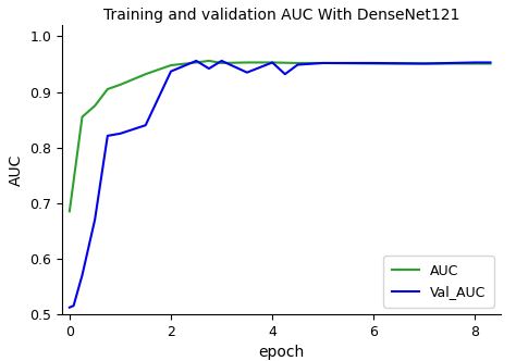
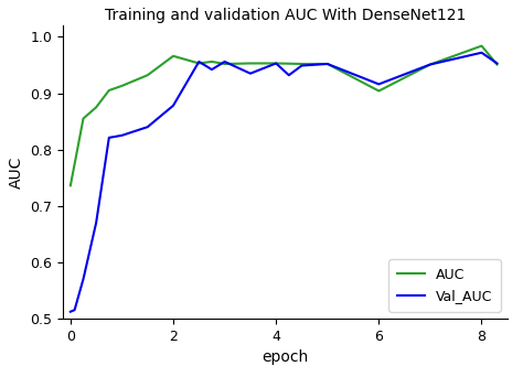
AUC/0: 0.685 -> 0.736
AUC/2: 0.948 -> 0.966
Val_AUC/2: 0.937 -> 0.878
AUC/6: 0.951 -> 0.904
Val_AUC/6: 0.952 -> 0.916
AUC/8: 0.951 -> 0.984
Val_AUC/8: 0.953 -> 0.972
